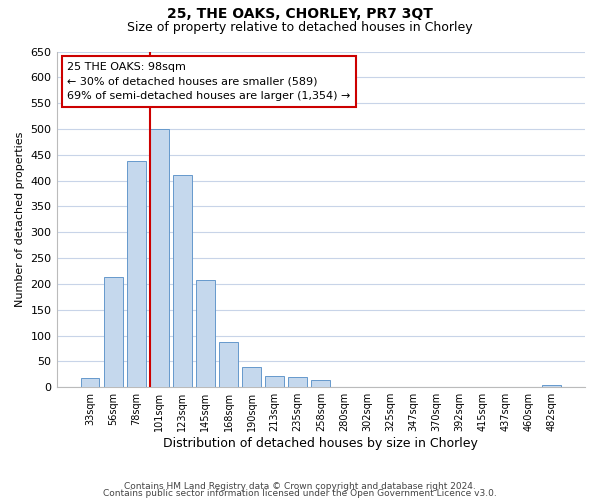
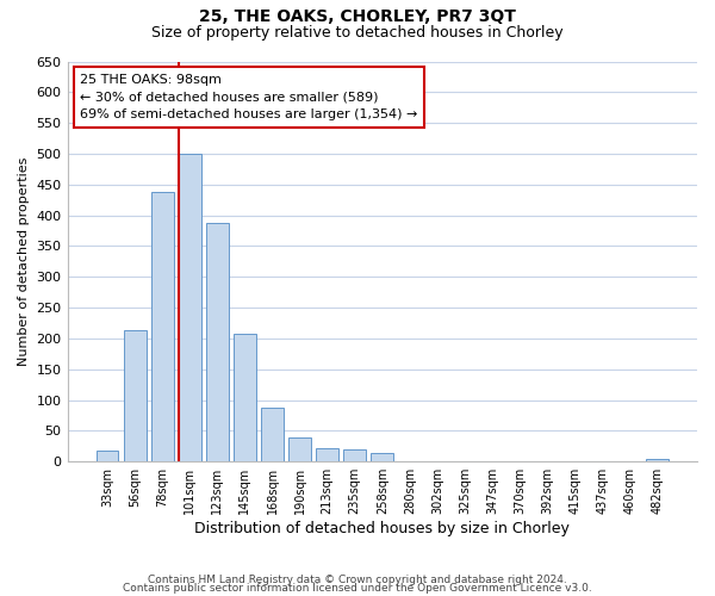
123sqm: 410 -> 388
